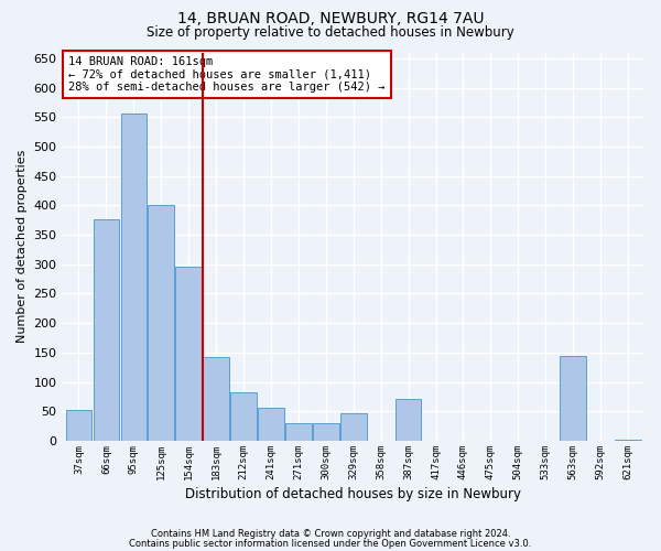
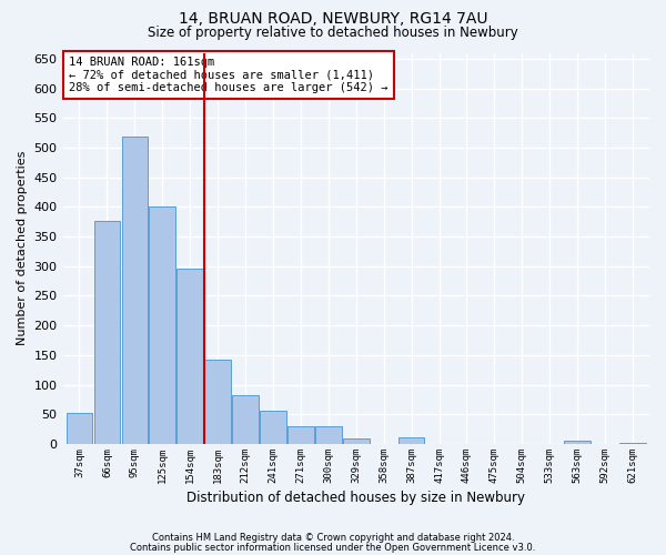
95sqm: 556 -> 519
329sqm: 46 -> 10
387sqm: 72 -> 11
563sqm: 144 -> 5
